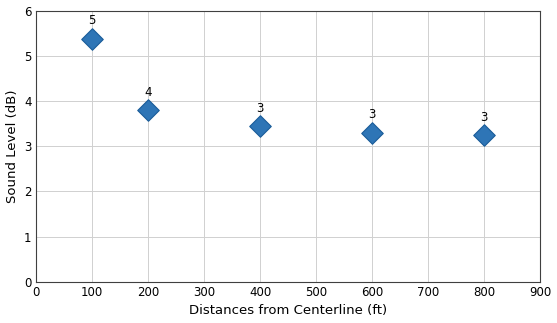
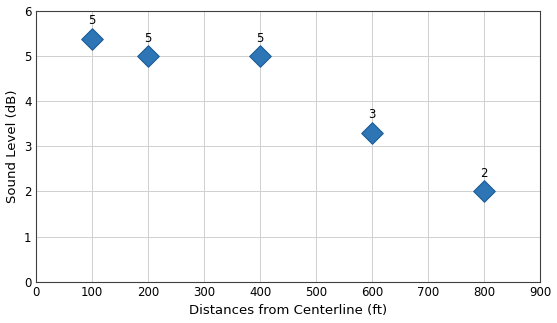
200: 4 -> 5
400: 3 -> 5
800: 3 -> 2
